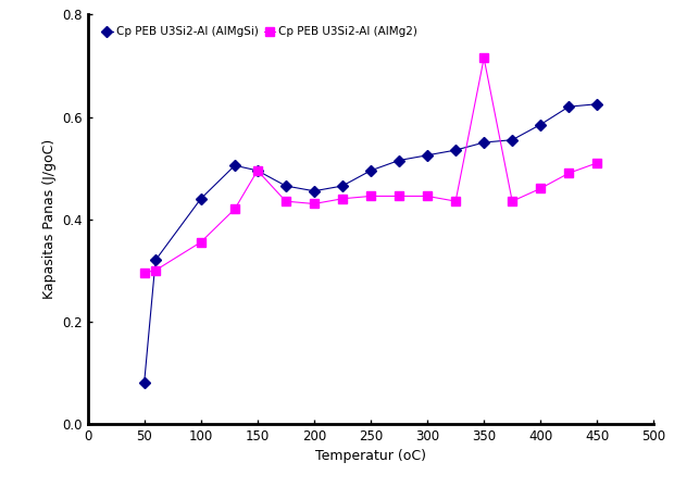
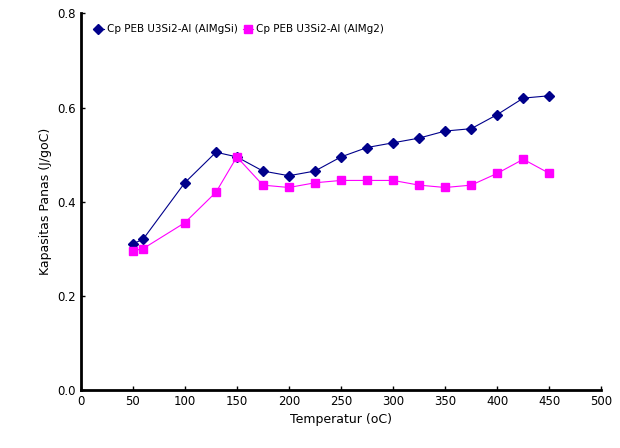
Cp PEB U3Si2-Al (AlMgSi)/50: 0.080 -> 0.310
Cp PEB U3Si2-Al (AlMg2)/350: 0.715 -> 0.430
Cp PEB U3Si2-Al (AlMg2)/450: 0.510 -> 0.460
